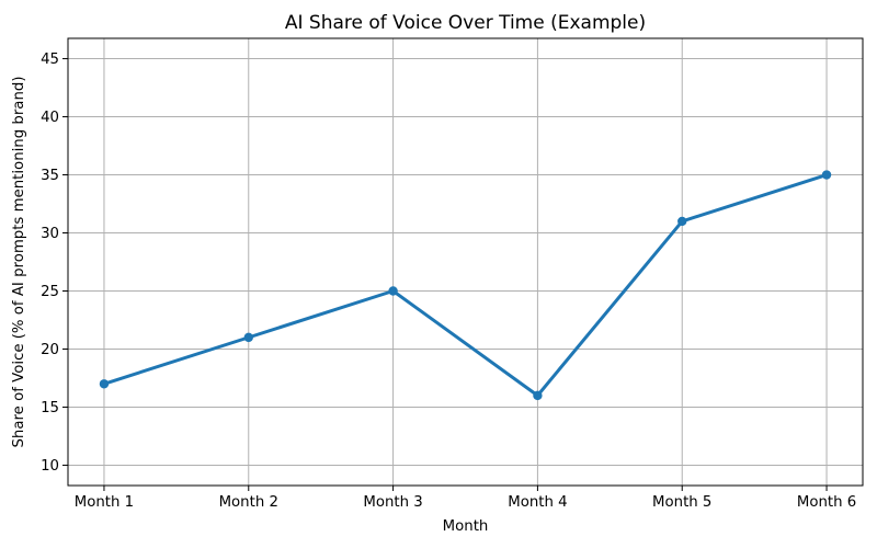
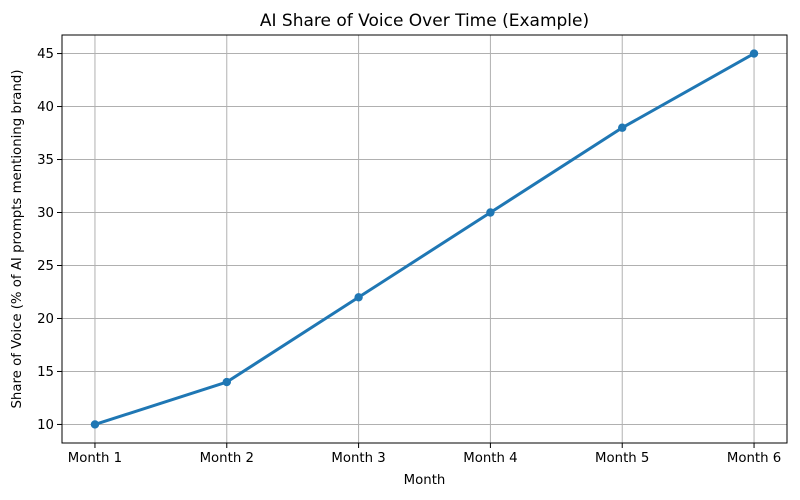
Month 1: 17 -> 10
Month 2: 21 -> 14
Month 3: 25 -> 22
Month 4: 16 -> 30
Month 5: 31 -> 38
Month 6: 35 -> 45
